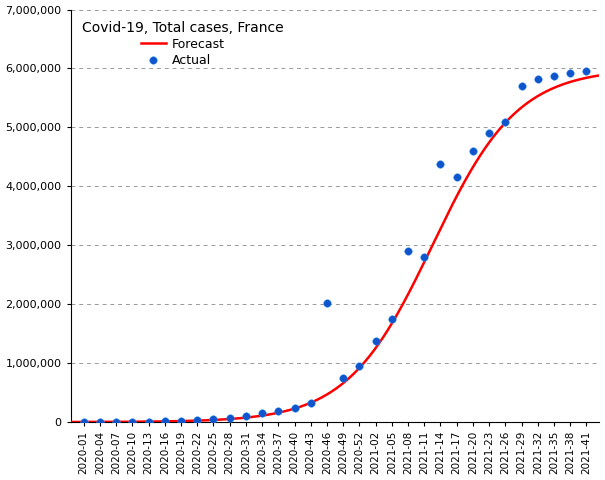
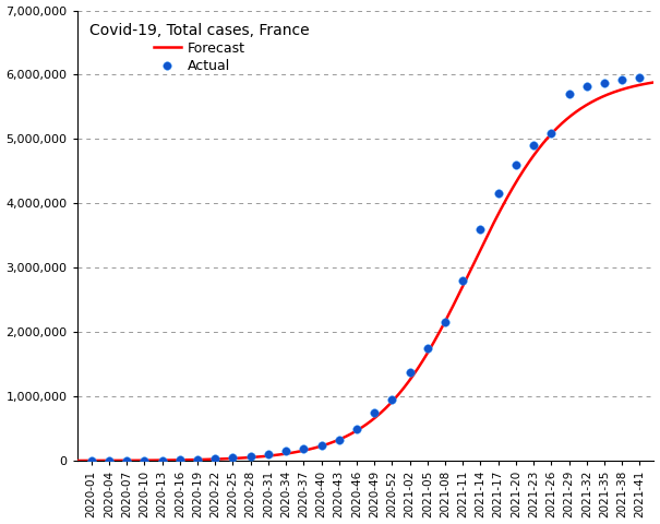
Actual/2020-46: 2,020,000 -> 500,000
Actual/2021-08: 2,900,000 -> 2,150,000
Actual/2021-14: 4,380,000 -> 3,600,000
